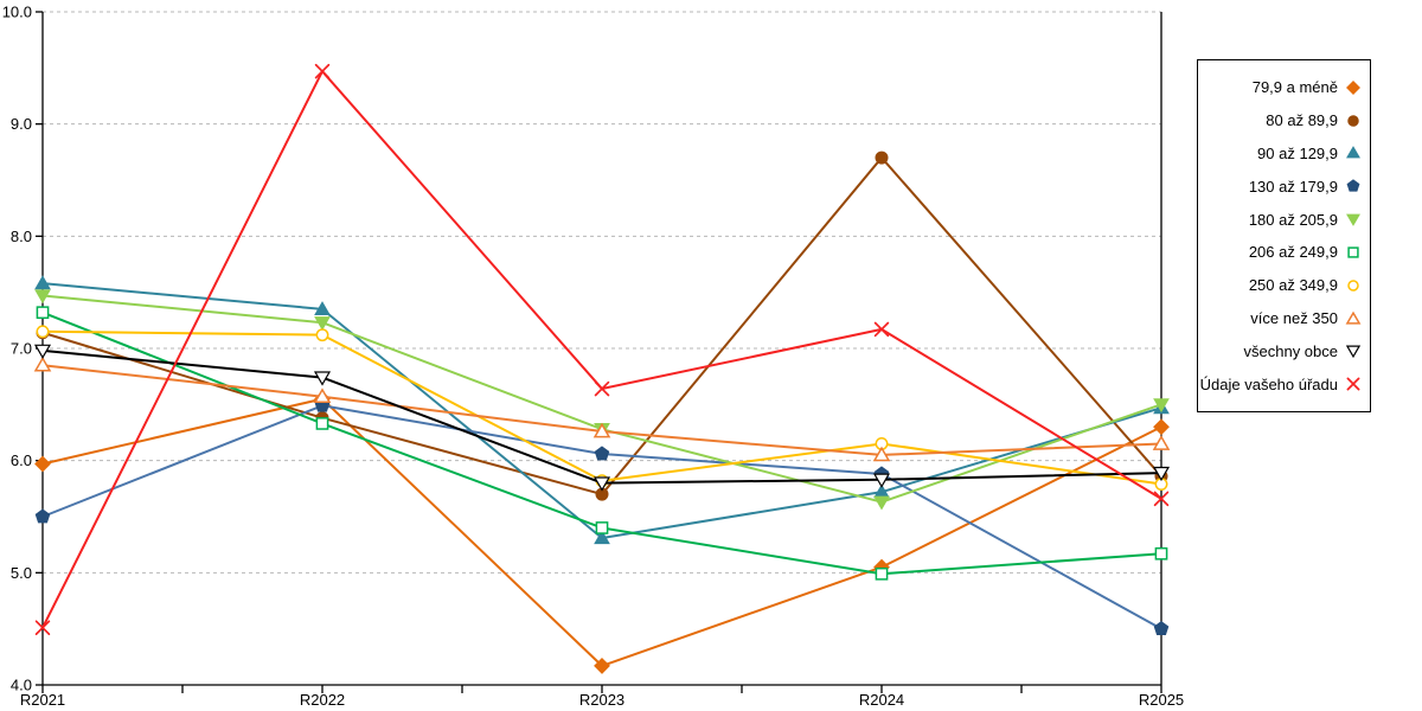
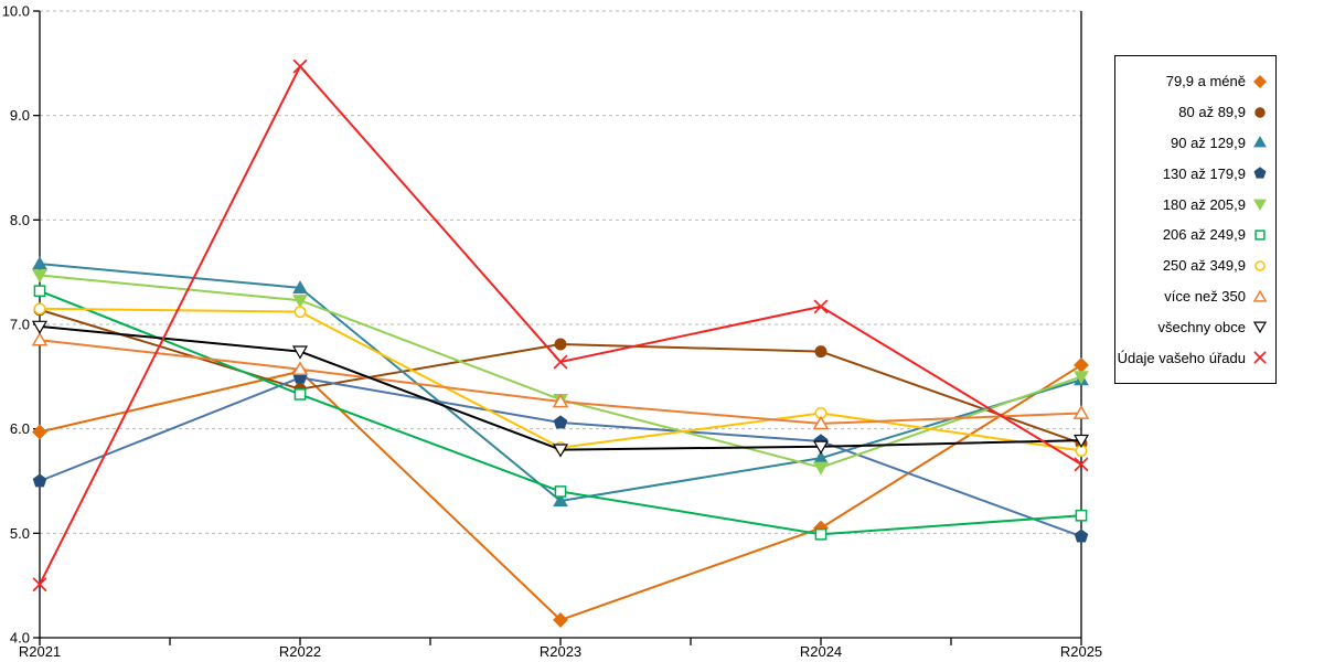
80 až 89,9/R2023: 5.7 -> 6.8
80 až 89,9/R2024: 8.7 -> 6.7
79,9 a méně/R2025: 6.3 -> 6.6
130 až 179,9/R2025: 4.5 -> 5.0
